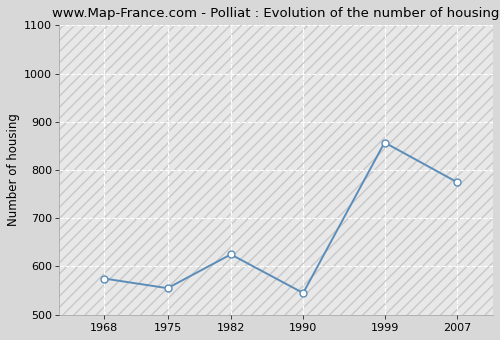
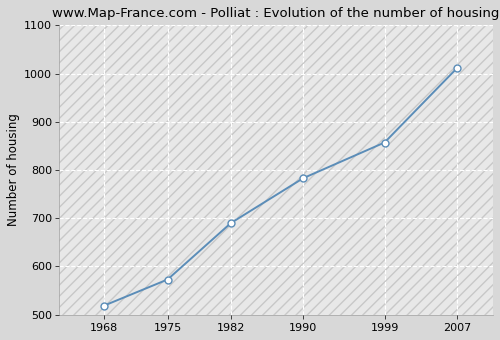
1968: 575 -> 519
1975: 555 -> 573
1982: 625 -> 690
1990: 545 -> 783
2007: 775 -> 1011
